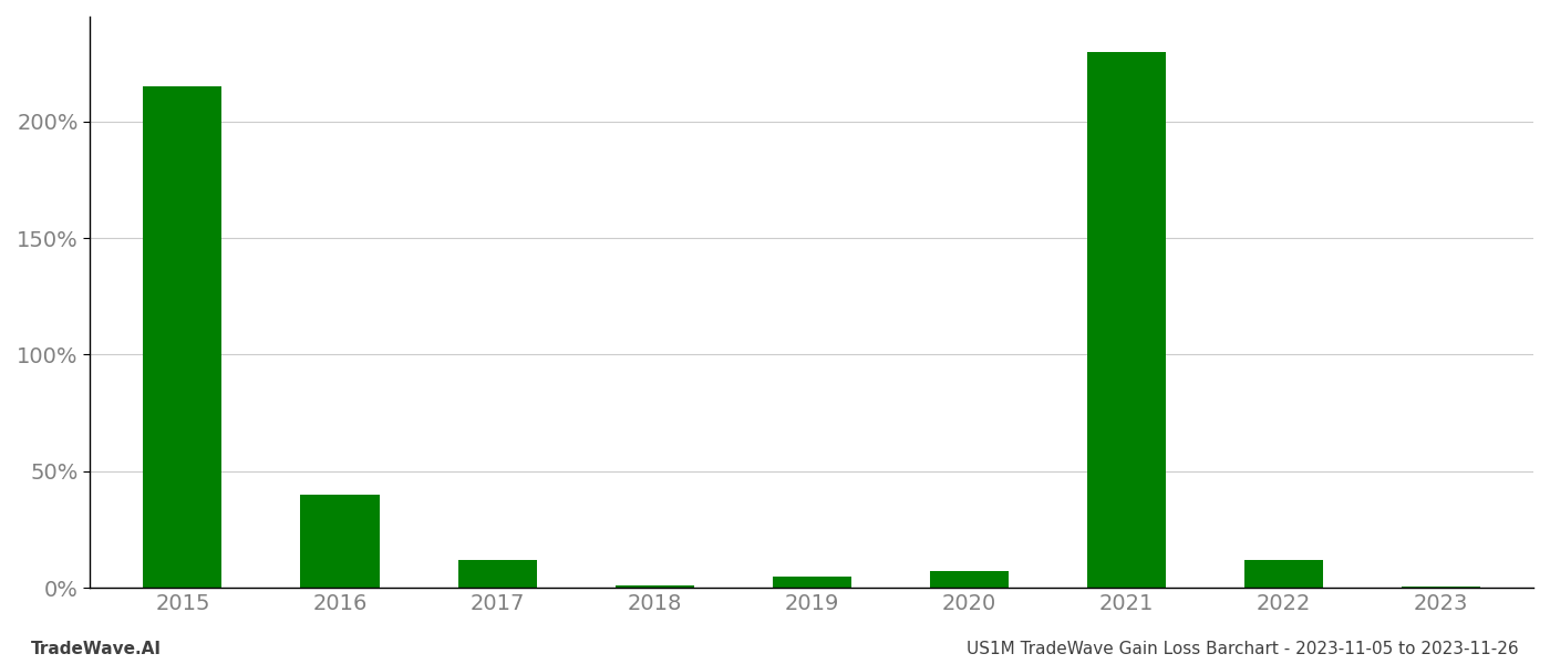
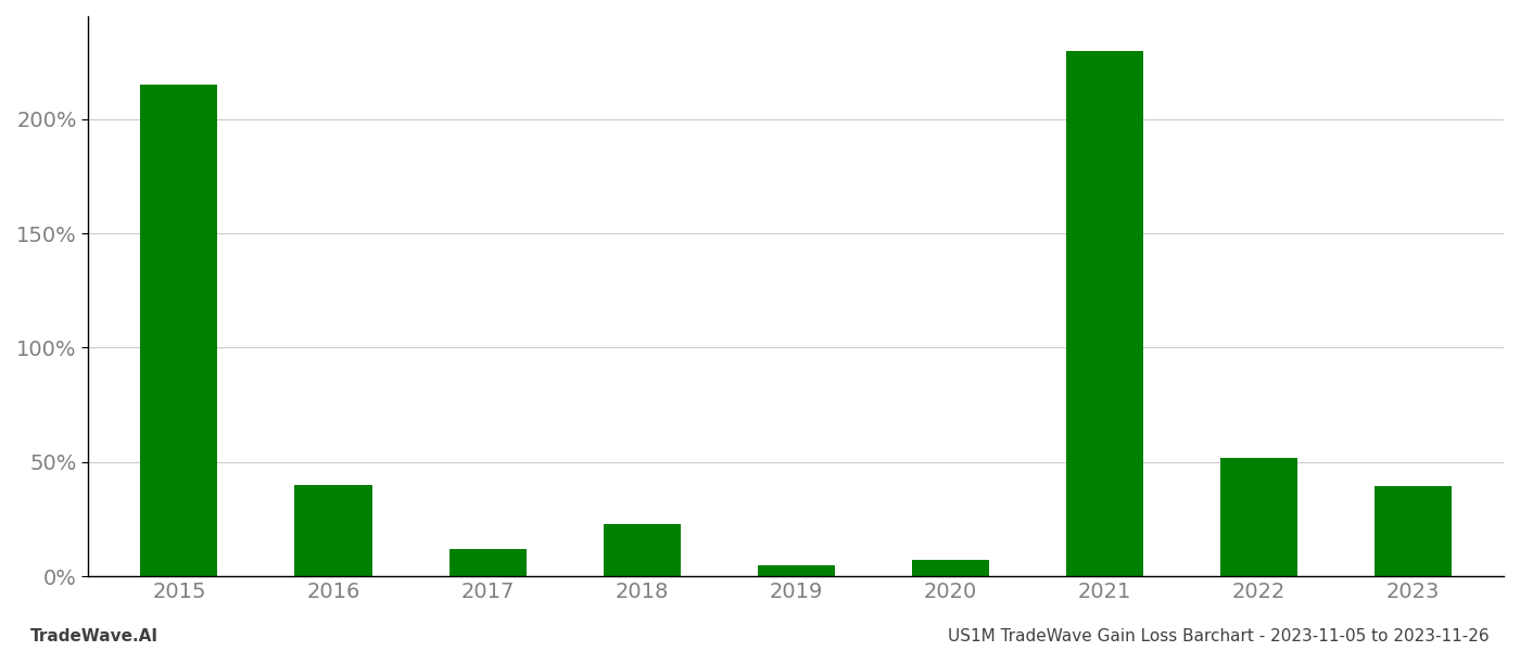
2018: 1.0% -> 23.0%
2022: 12.0% -> 52.0%
2023: 0.5% -> 39.5%
